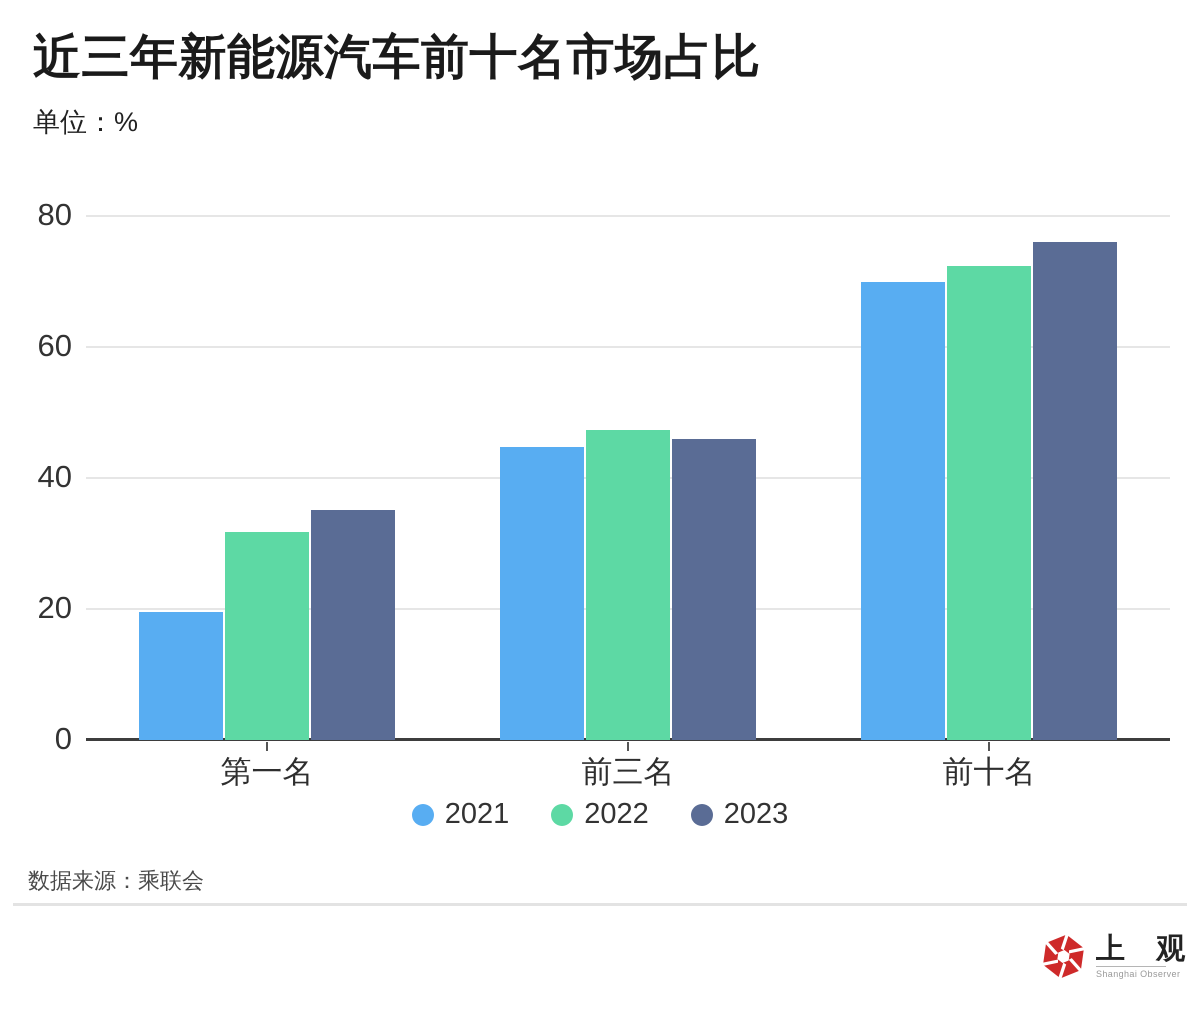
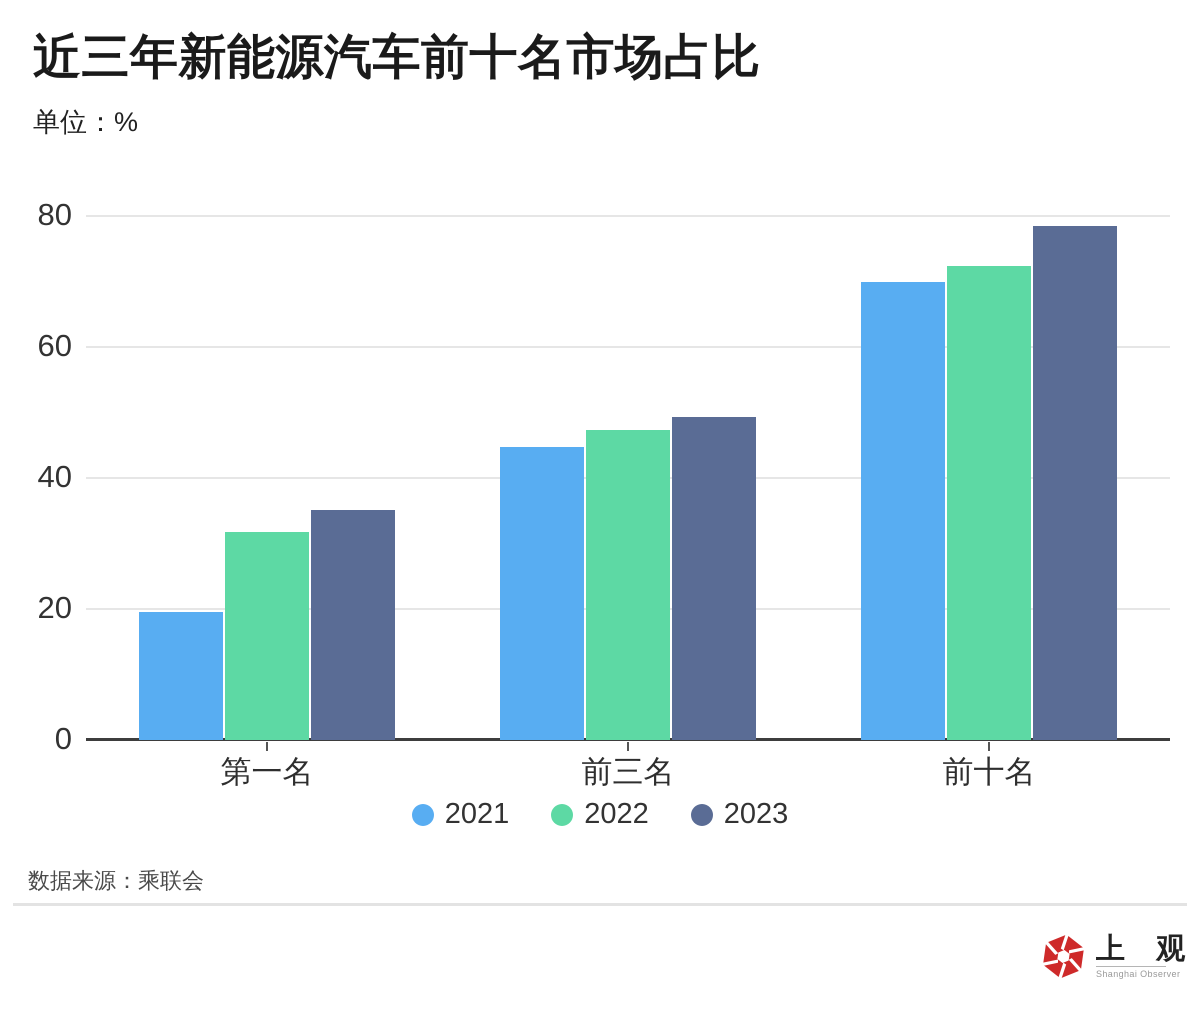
2023/前三名: 46 -> 49
2023/前十名: 76 -> 78
